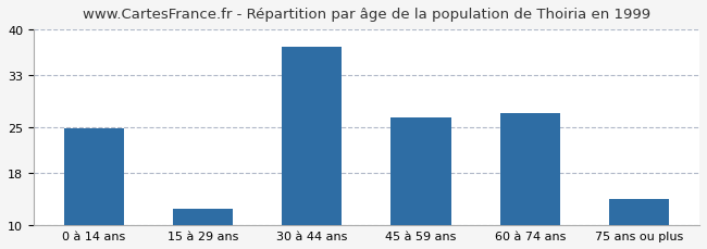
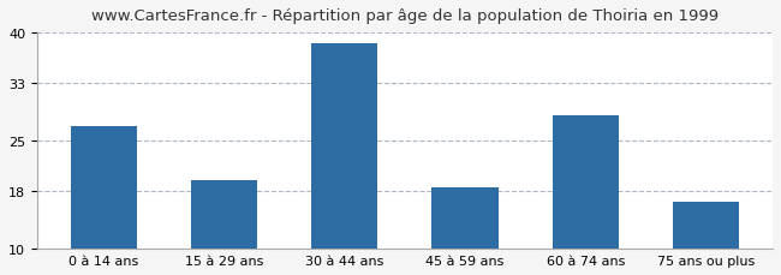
0 à 14 ans: 24.8 -> 27.0
15 à 29 ans: 12.6 -> 19.5
30 à 44 ans: 37.4 -> 38.5
45 à 59 ans: 26.6 -> 18.5
60 à 74 ans: 27.2 -> 28.5
75 ans ou plus: 14.0 -> 16.5
